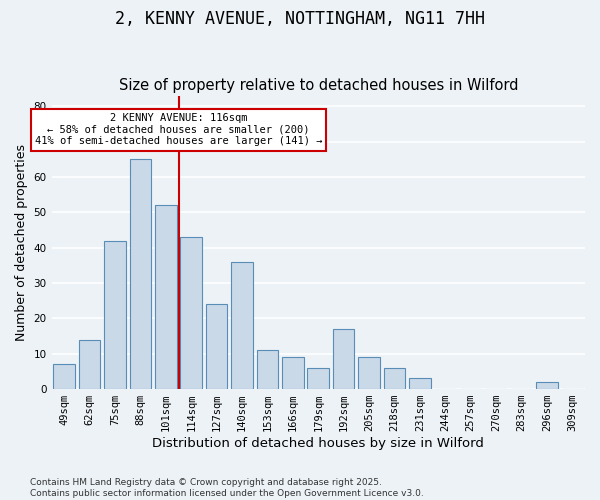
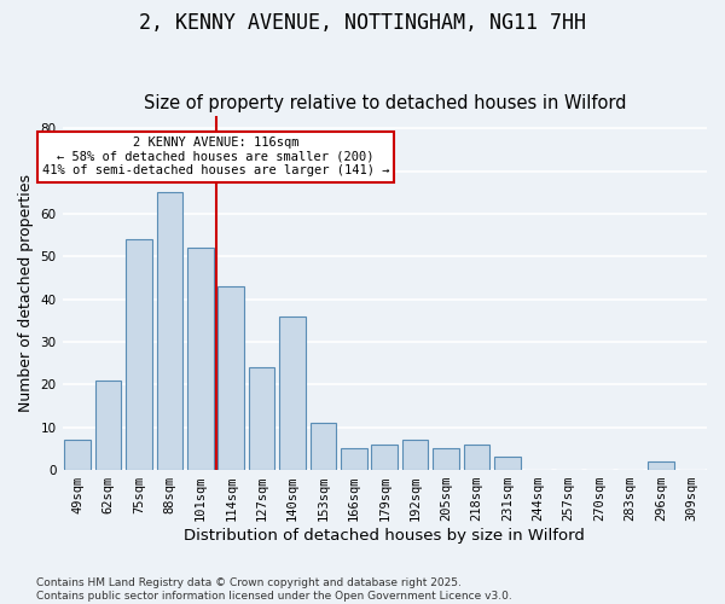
62sqm: 14 -> 21
75sqm: 42 -> 54
166sqm: 9 -> 5
192sqm: 17 -> 7
205sqm: 9 -> 5
